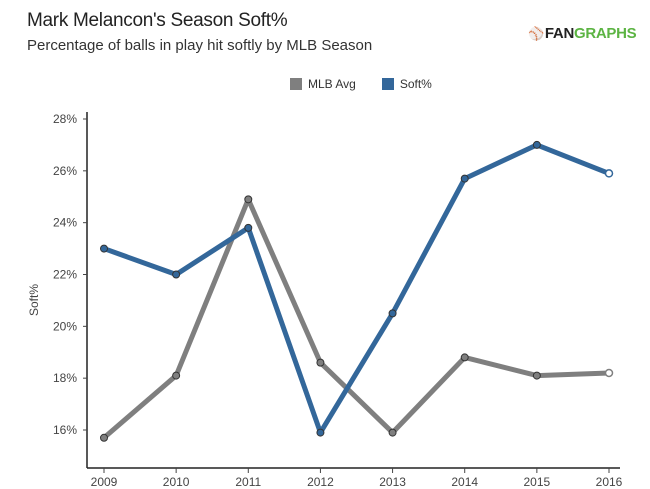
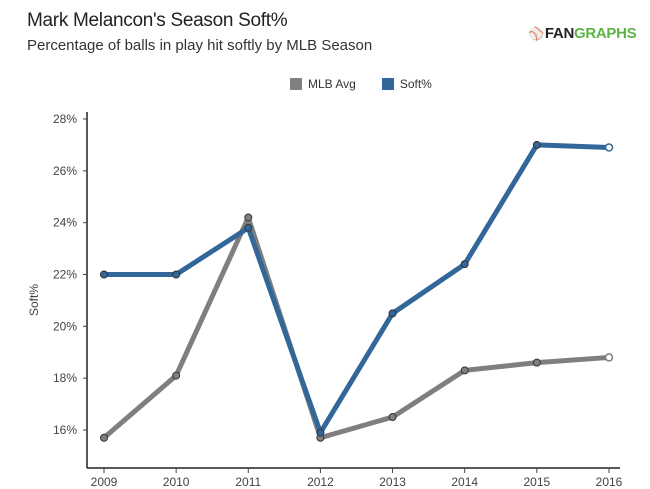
Soft%/2009: 23.0% -> 22.0%
MLB Avg/2011: 24.9% -> 24.2%
MLB Avg/2012: 18.6% -> 15.7%
MLB Avg/2013: 15.9% -> 16.5%
MLB Avg/2014: 18.8% -> 18.3%
Soft%/2014: 25.7% -> 22.4%
MLB Avg/2015: 18.1% -> 18.6%
MLB Avg/2016: 18.2% -> 18.8%
Soft%/2016: 25.9% -> 26.9%
